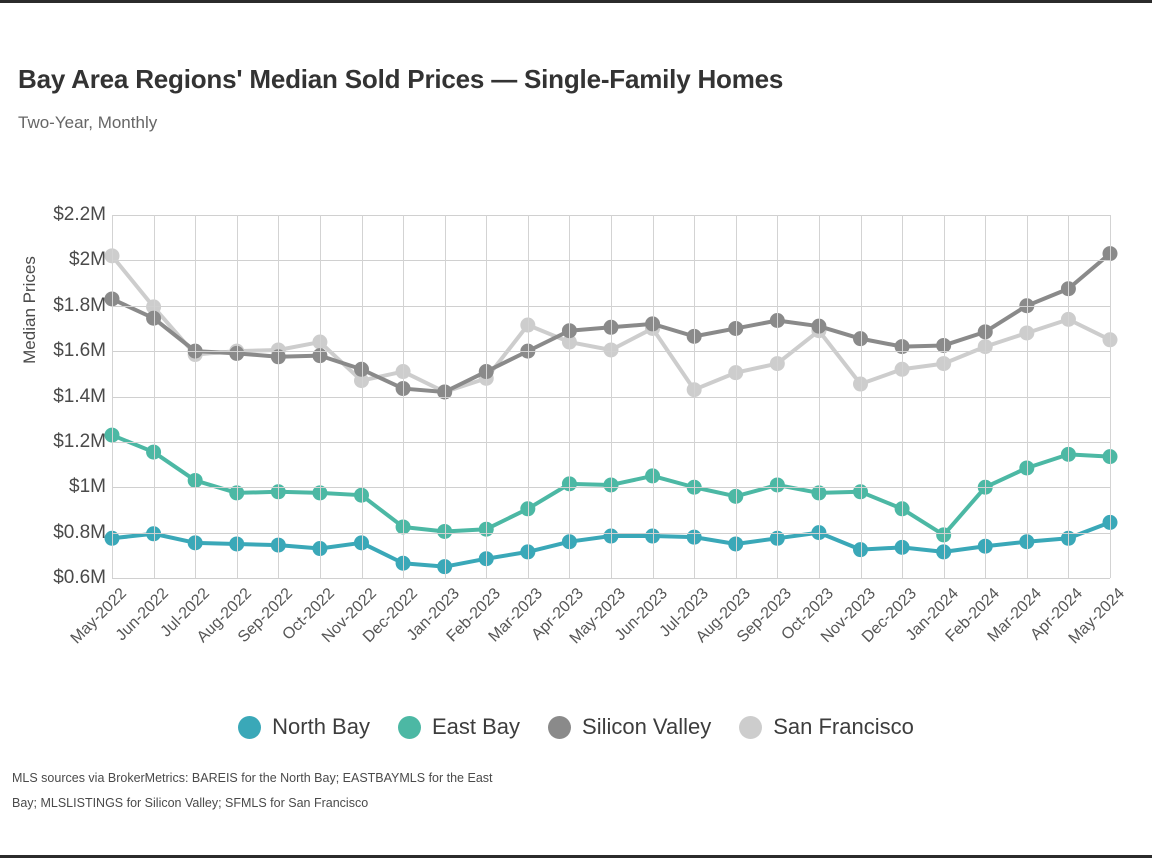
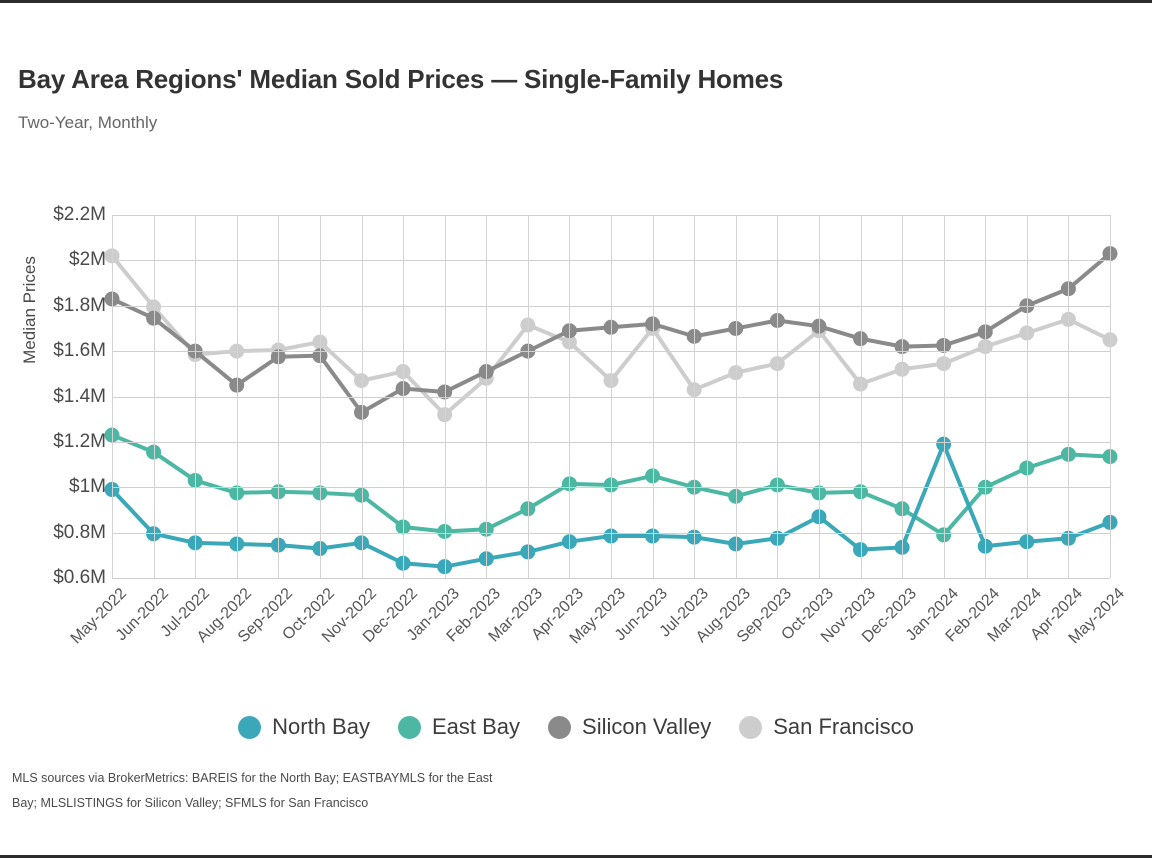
North Bay/May-2022: $0.78M -> $0.99M
Silicon Valley/Aug-2022: $1.59M -> $1.45M
Silicon Valley/Nov-2022: $1.52M -> $1.33M
San Francisco/Jan-2023: $1.42M -> $1.32M
San Francisco/May-2023: $1.60M -> $1.47M
North Bay/Oct-2023: $0.80M -> $0.87M
North Bay/Jan-2024: $0.71M -> $1.19M
